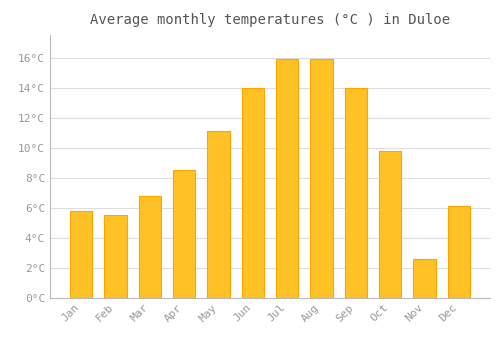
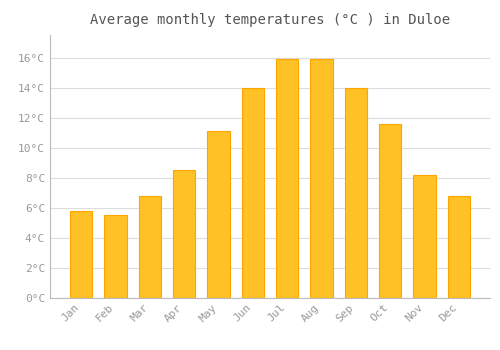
Oct: 9.8°C -> 11.6°C
Nov: 2.6°C -> 8.2°C
Dec: 6.1°C -> 6.8°C
